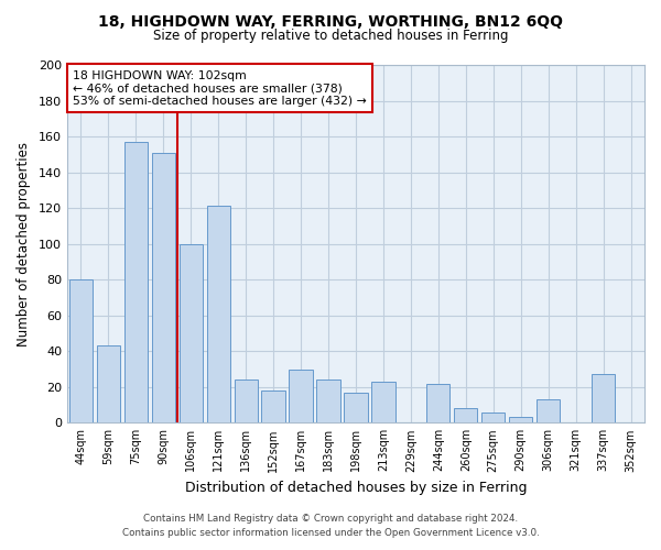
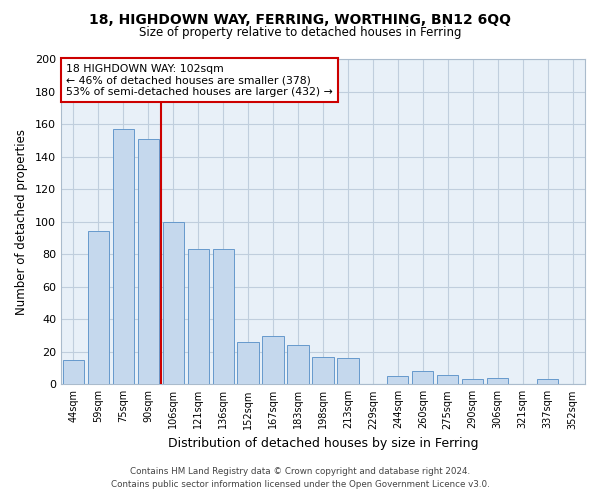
44sqm: 80 -> 15
59sqm: 43 -> 94
121sqm: 121 -> 83
136sqm: 24 -> 83
152sqm: 18 -> 26
213sqm: 23 -> 16
244sqm: 22 -> 5
306sqm: 13 -> 4
337sqm: 27 -> 3
